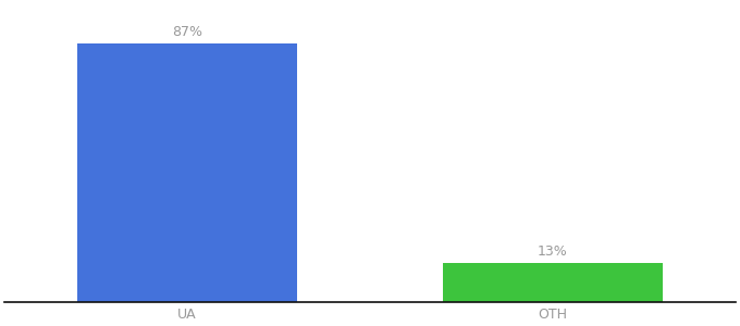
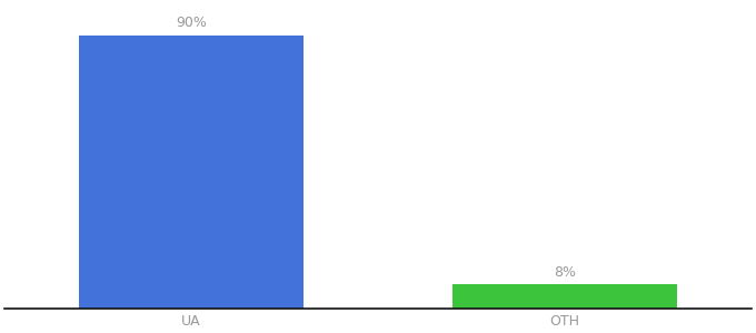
UA: 87% -> 90%
OTH: 13% -> 8%
